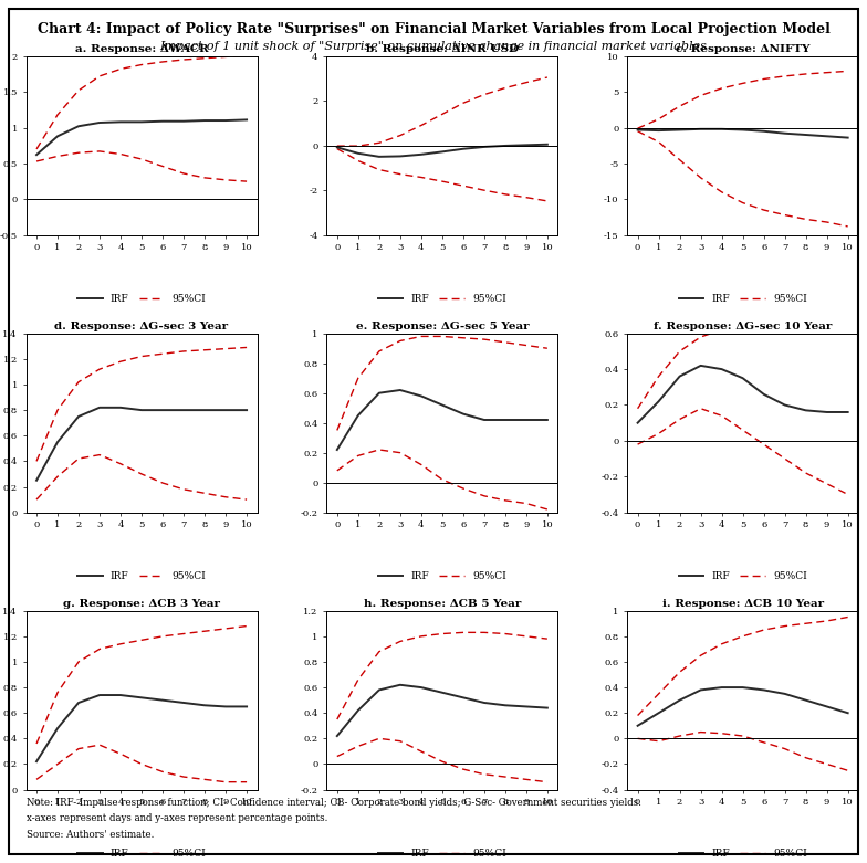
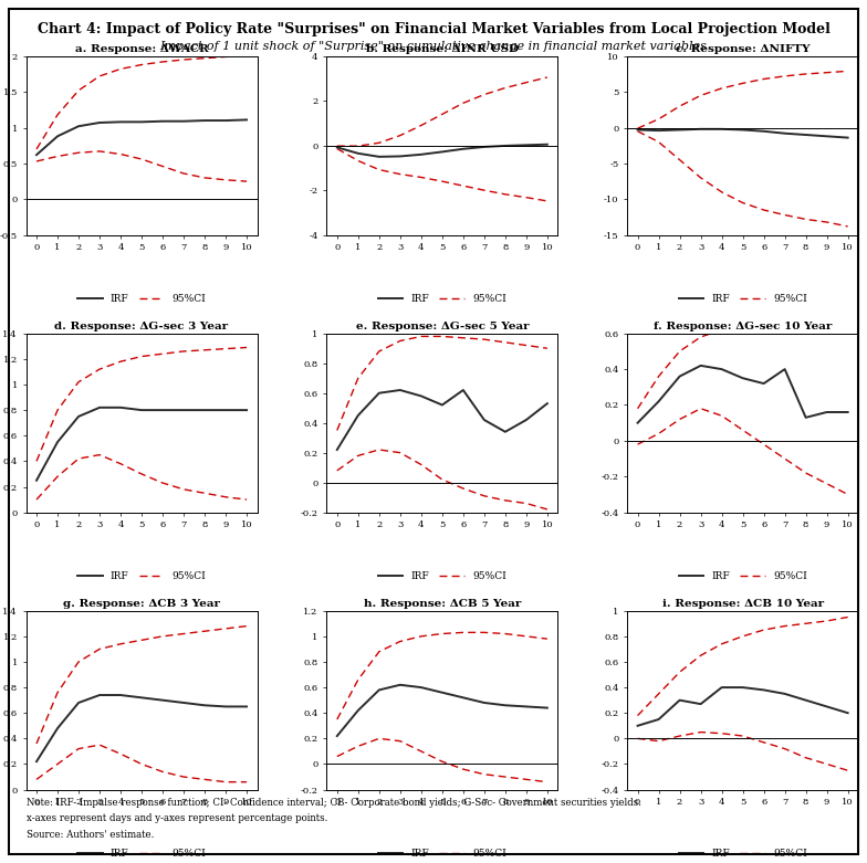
e. Response: ΔG-sec 5 Year/IRF/6: 0.46 -> 0.62
e. Response: ΔG-sec 5 Year/IRF/8: 0.42 -> 0.34
e. Response: ΔG-sec 5 Year/IRF/10: 0.42 -> 0.53
f. Response: ΔG-sec 10 Year/IRF/6: 0.26 -> 0.32
f. Response: ΔG-sec 10 Year/IRF/7: 0.20 -> 0.40
f. Response: ΔG-sec 10 Year/IRF/8: 0.17 -> 0.13
i. Response: ΔCB 10 Year/IRF/1: 0.20 -> 0.15
i. Response: ΔCB 10 Year/IRF/3: 0.38 -> 0.27
